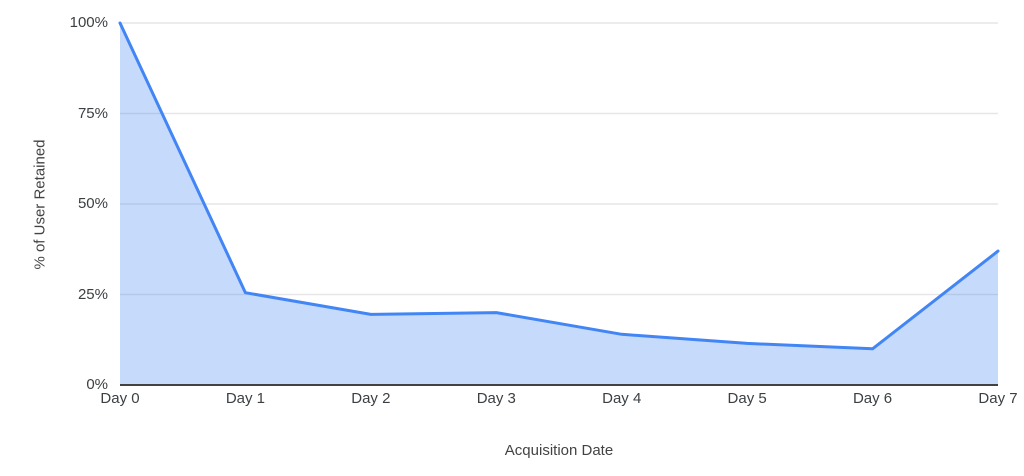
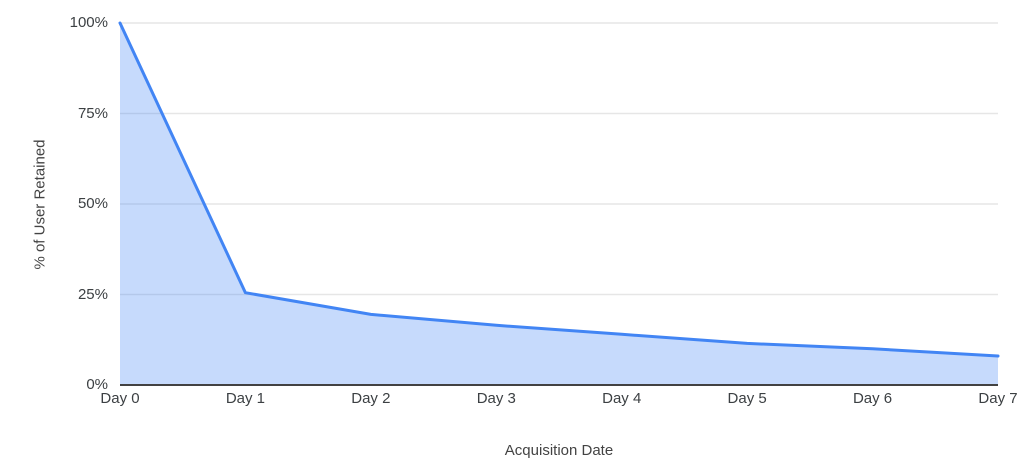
Day 3: 20% -> 16%
Day 7: 37% -> 8%
